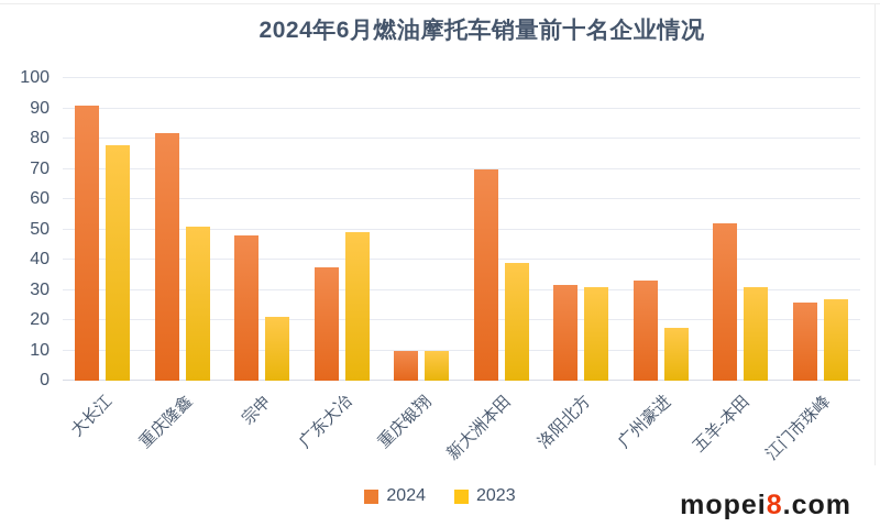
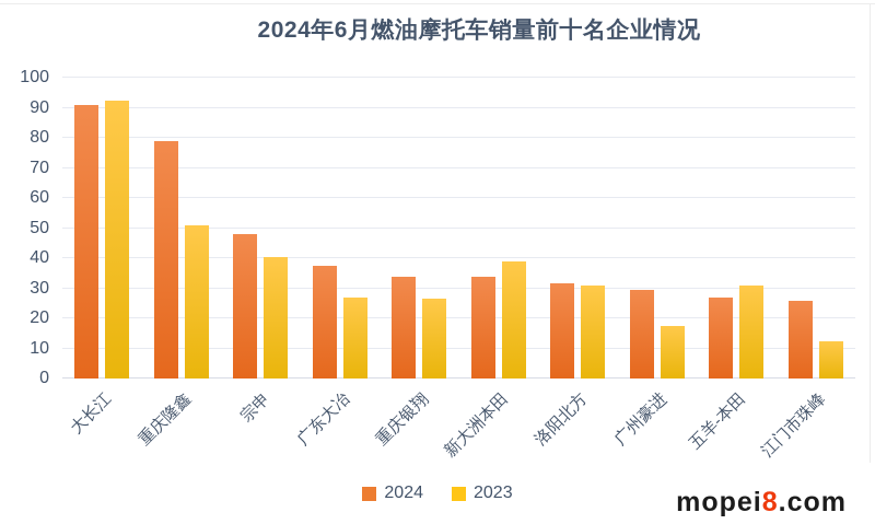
2023/大长江: 78 -> 92
2024/重庆隆鑫: 82 -> 79
2023/宗申: 21 -> 40
2023/广东大冶: 49 -> 27
2024/重庆银翔: 10 -> 34
2023/重庆银翔: 10 -> 26
2024/新大洲本田: 70 -> 34
2024/广州豪进: 33 -> 30
2024/五羊-本田: 52 -> 27
2023/江门市珠峰: 27 -> 12
